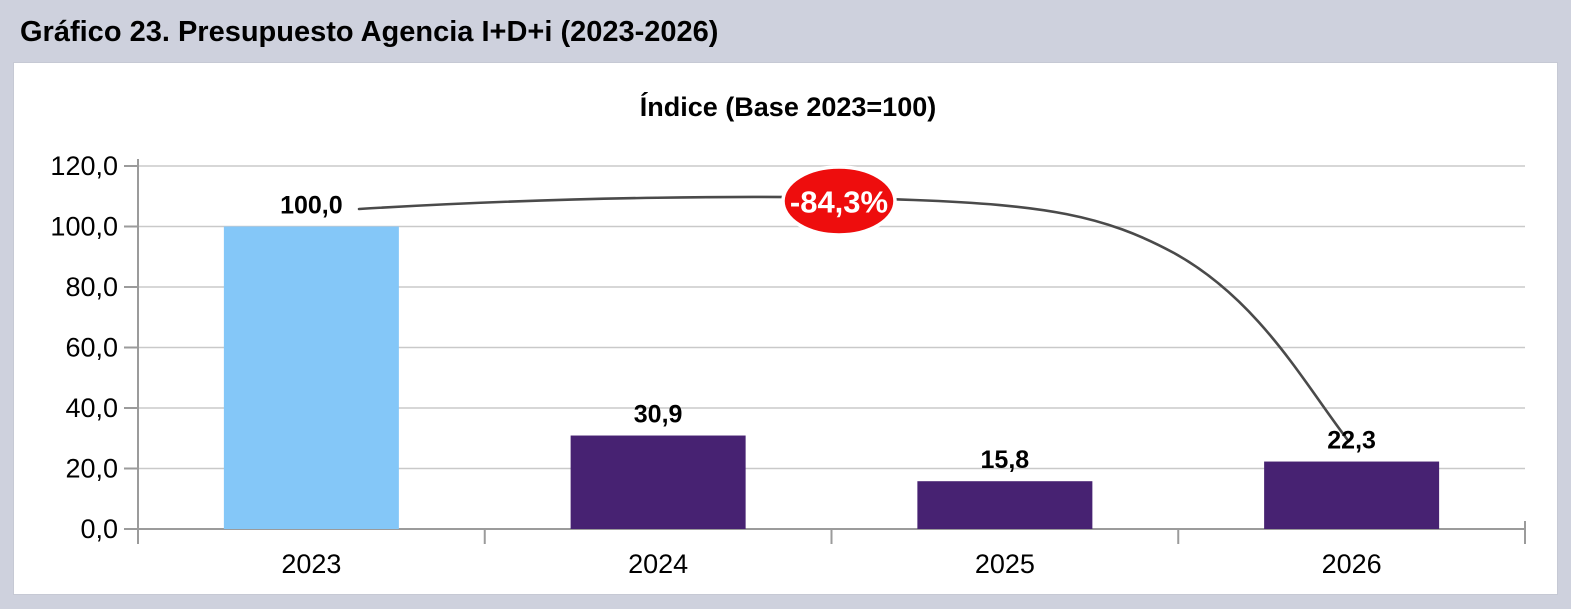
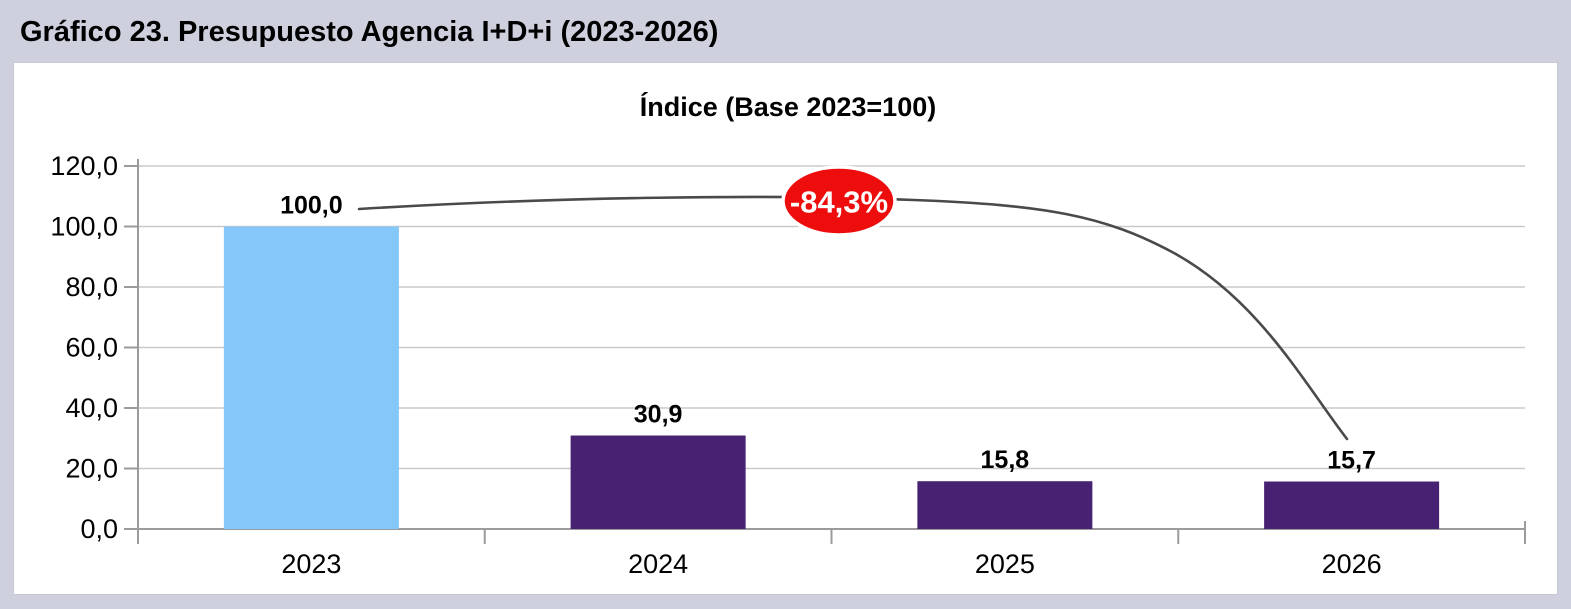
2026: 22,3 -> 15,7
